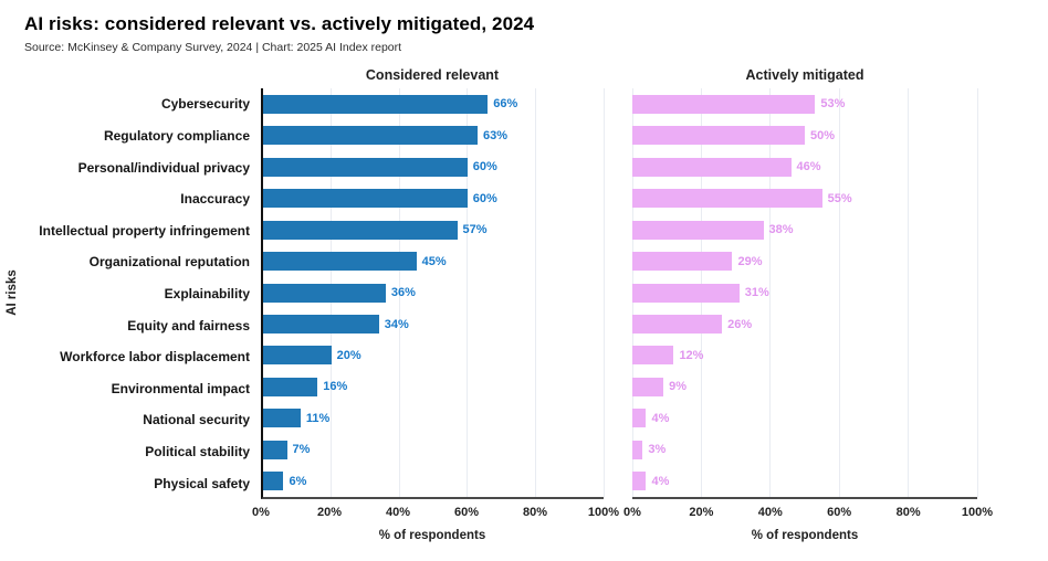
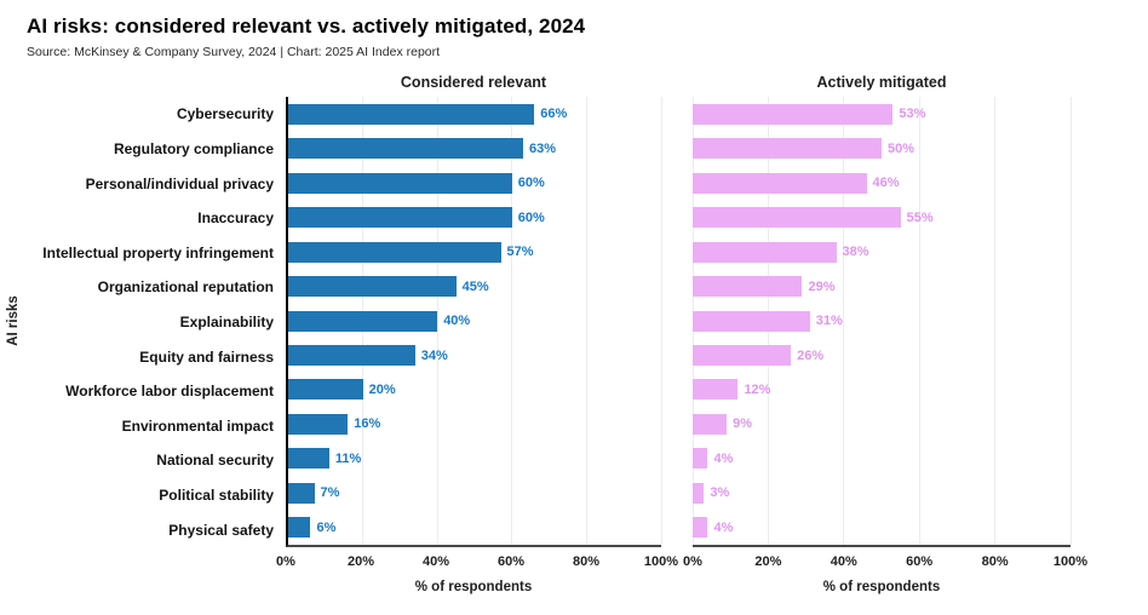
Considered relevant/Explainability: 36% -> 40%
